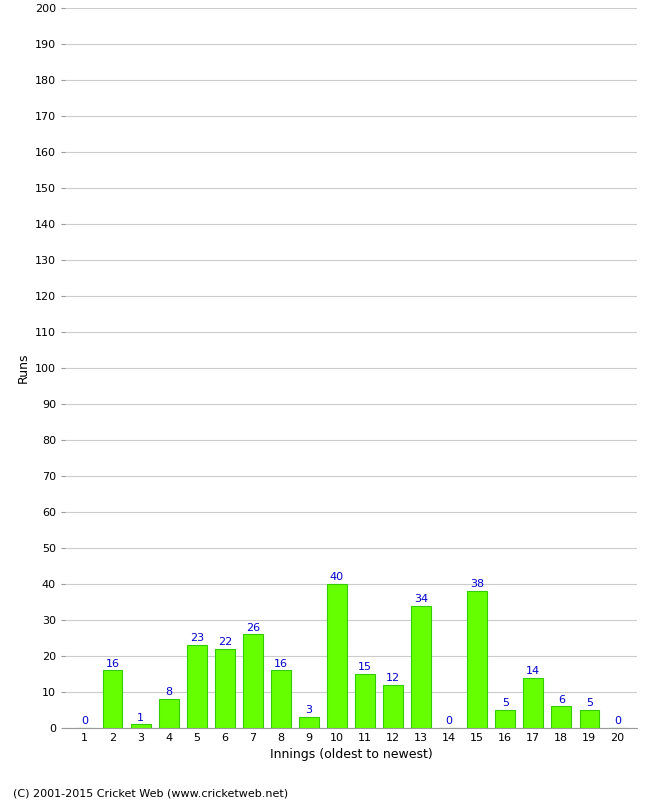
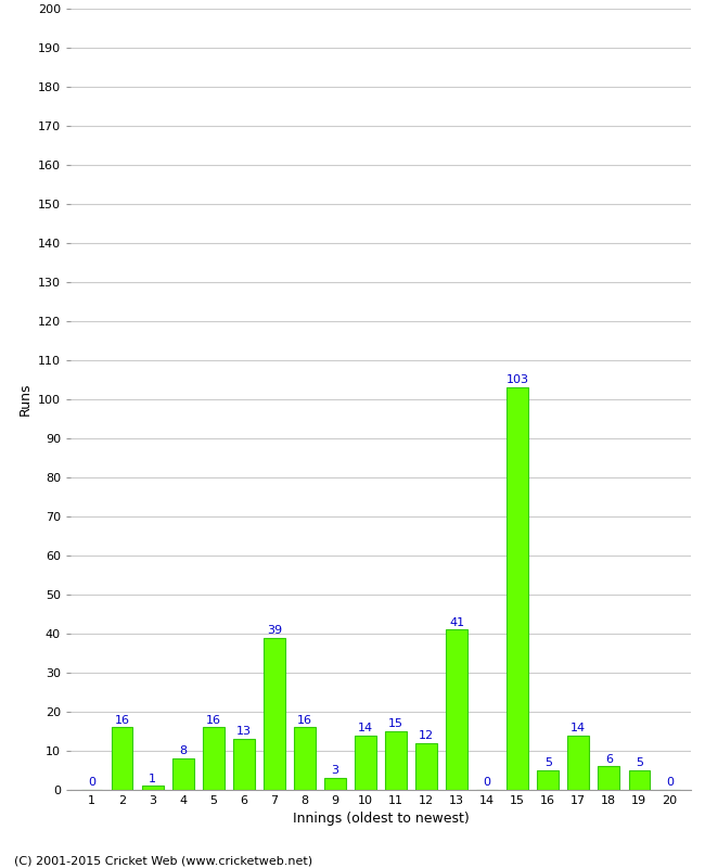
5: 23 -> 16
6: 22 -> 13
7: 26 -> 39
10: 40 -> 14
13: 34 -> 41
15: 38 -> 103
